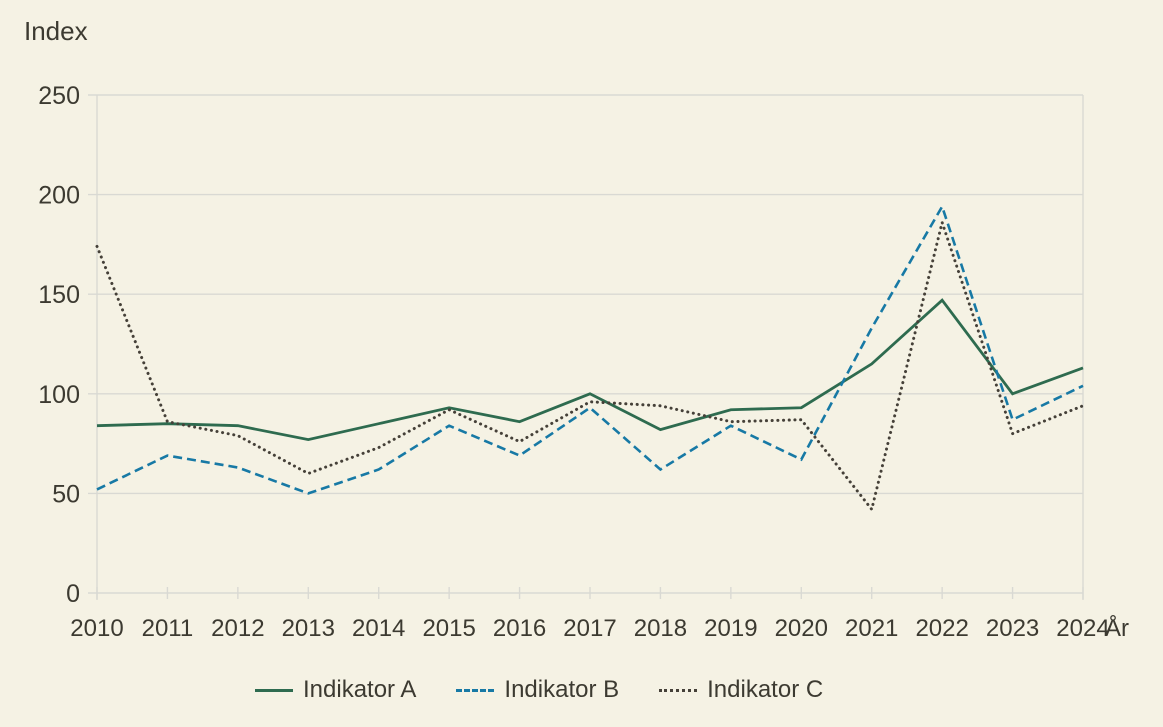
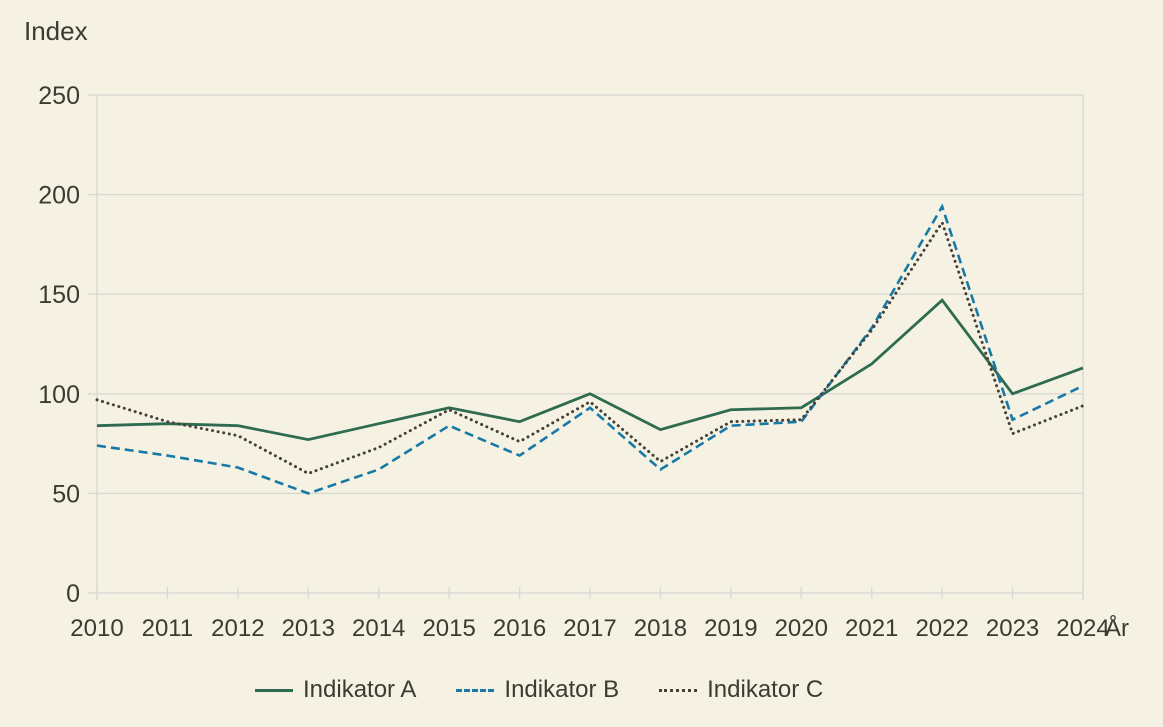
Indikator B/2010: 52 -> 74
Indikator C/2010: 174 -> 97
Indikator C/2018: 94 -> 66
Indikator B/2020: 67 -> 86
Indikator C/2021: 42 -> 132
